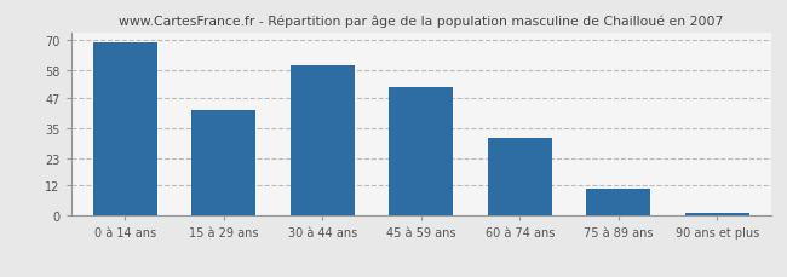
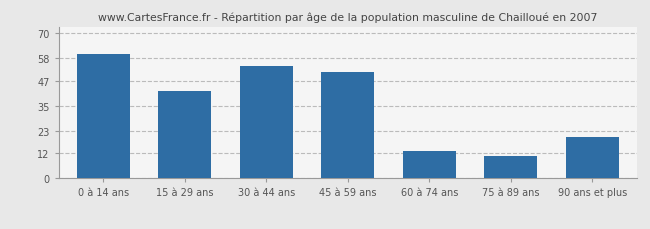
0 à 14 ans: 69 -> 60
30 à 44 ans: 60 -> 54
60 à 74 ans: 31 -> 13
90 ans et plus: 1 -> 20
